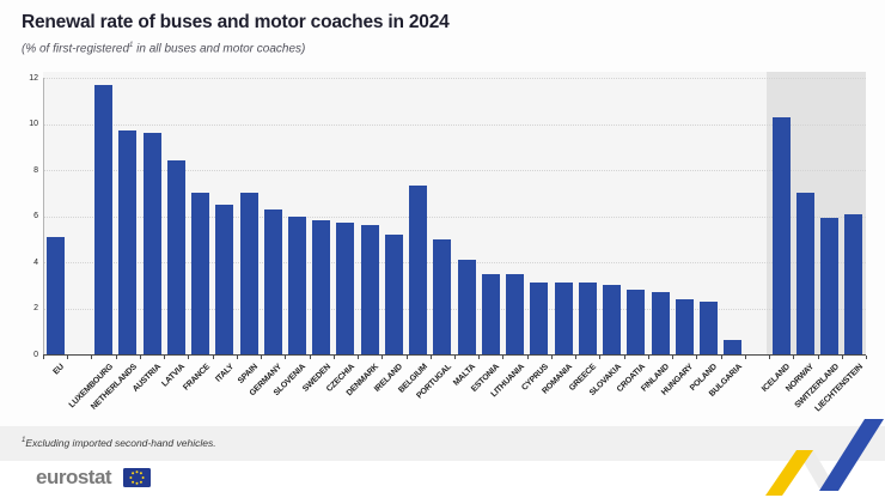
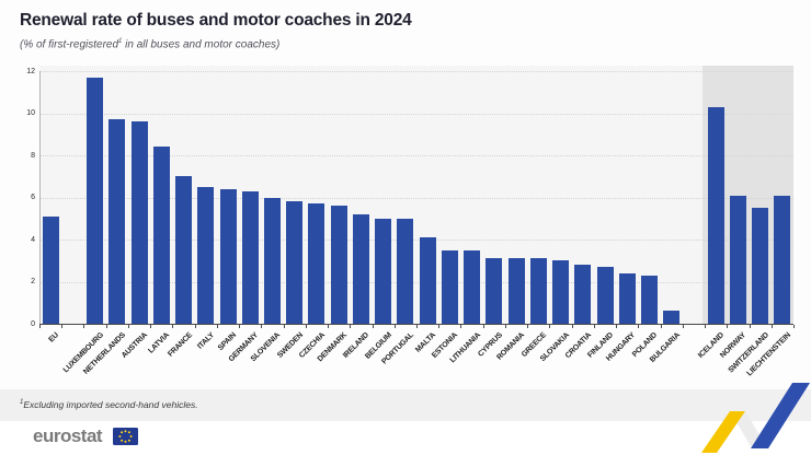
SPAIN: 7.0 -> 6.4
BELGIUM: 7.3 -> 5.0
NORWAY: 7.0 -> 6.1
SWITZERLAND: 5.9 -> 5.5
